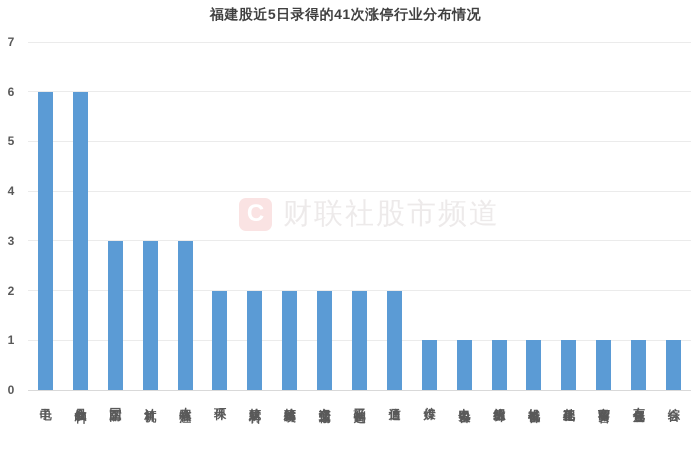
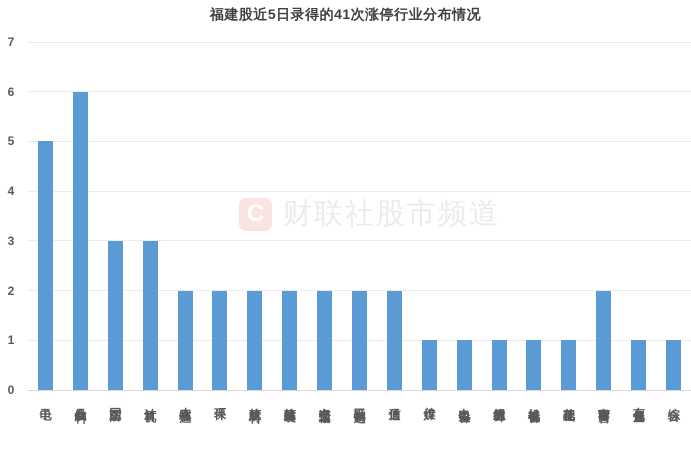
电子: 6 -> 5
农林牧渔: 3 -> 2
商贸零售: 1 -> 2
